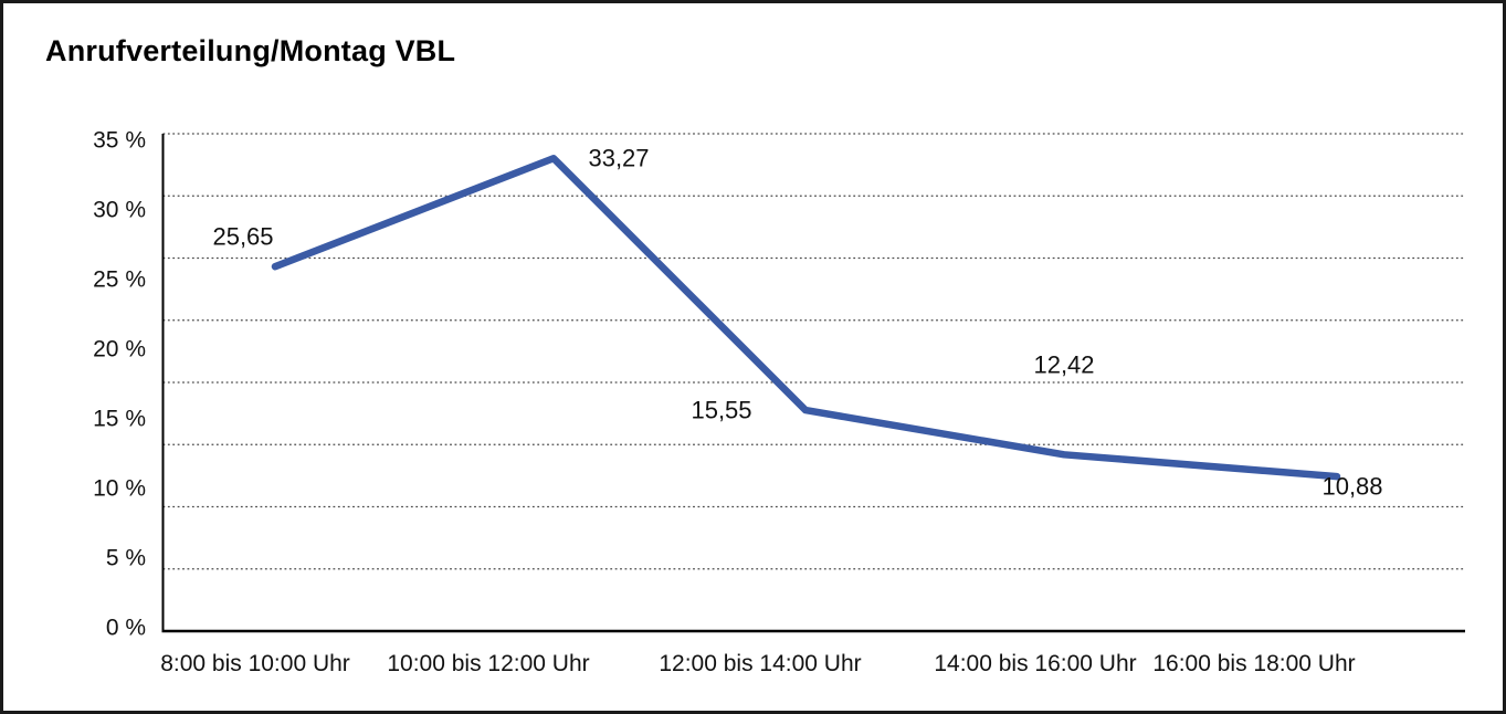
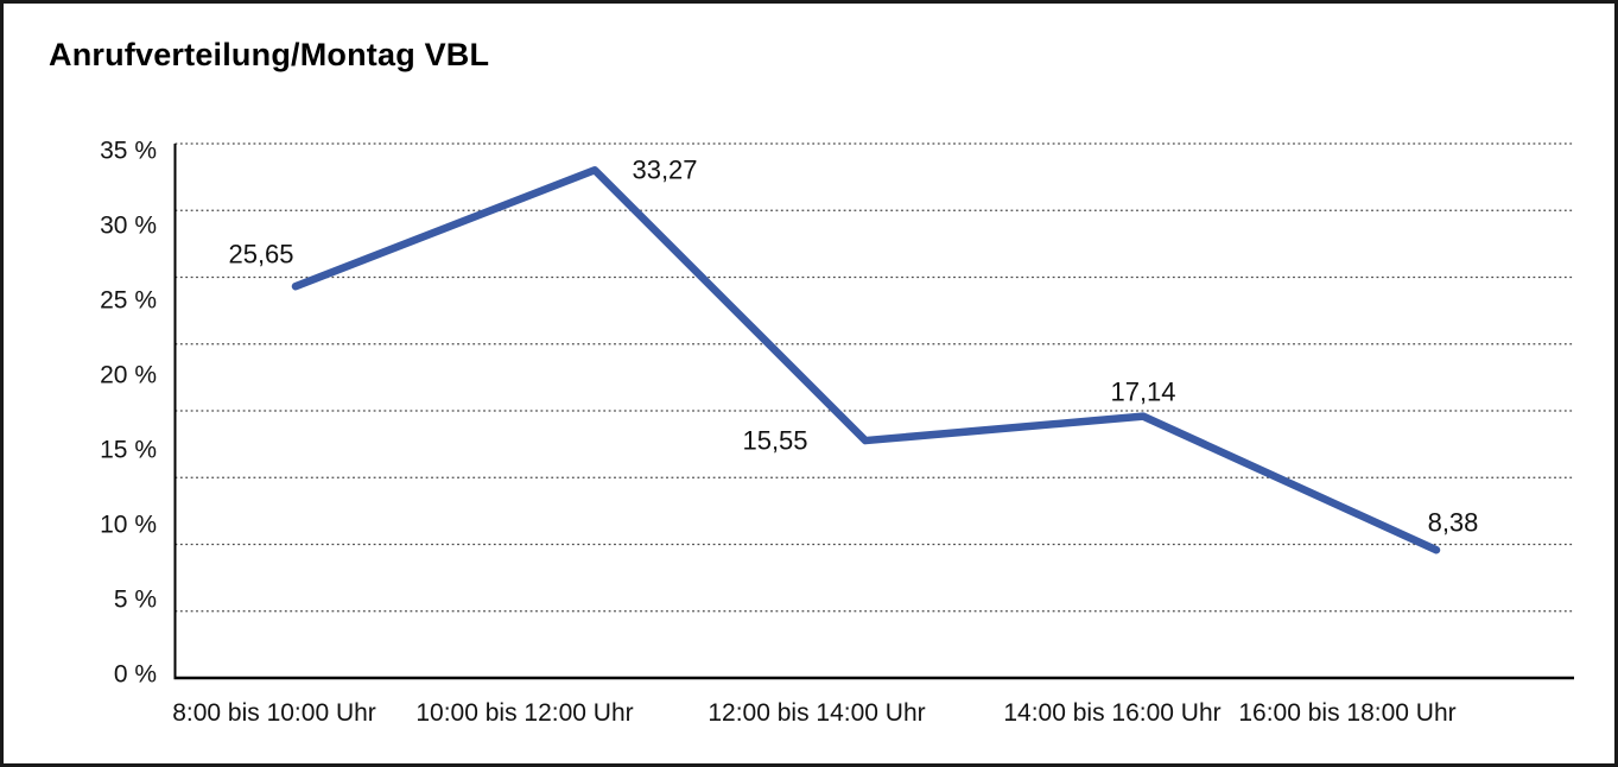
14:00 bis 16:00 Uhr: 12,42 -> 17,14
16:00 bis 18:00 Uhr: 10,88 -> 8,38
